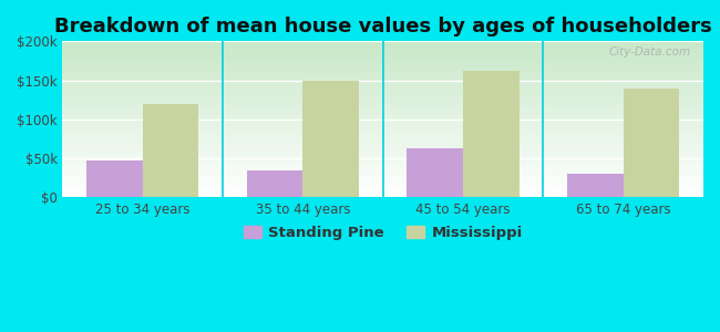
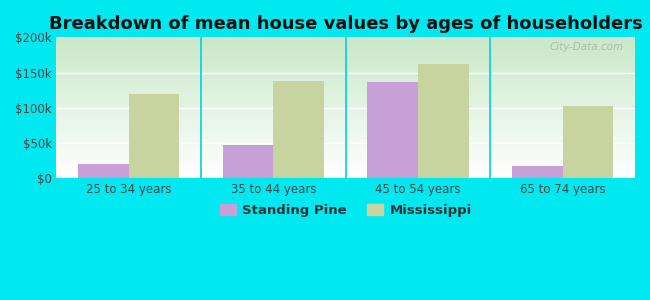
Standing Pine/25 to 34 years: $47k -> $20k
Standing Pine/35 to 44 years: $35k -> $48k
Mississippi/35 to 44 years: $150k -> $138k
Standing Pine/45 to 54 years: $63k -> $136k
Standing Pine/65 to 74 years: $30k -> $18k
Mississippi/65 to 74 years: $140k -> $102k
